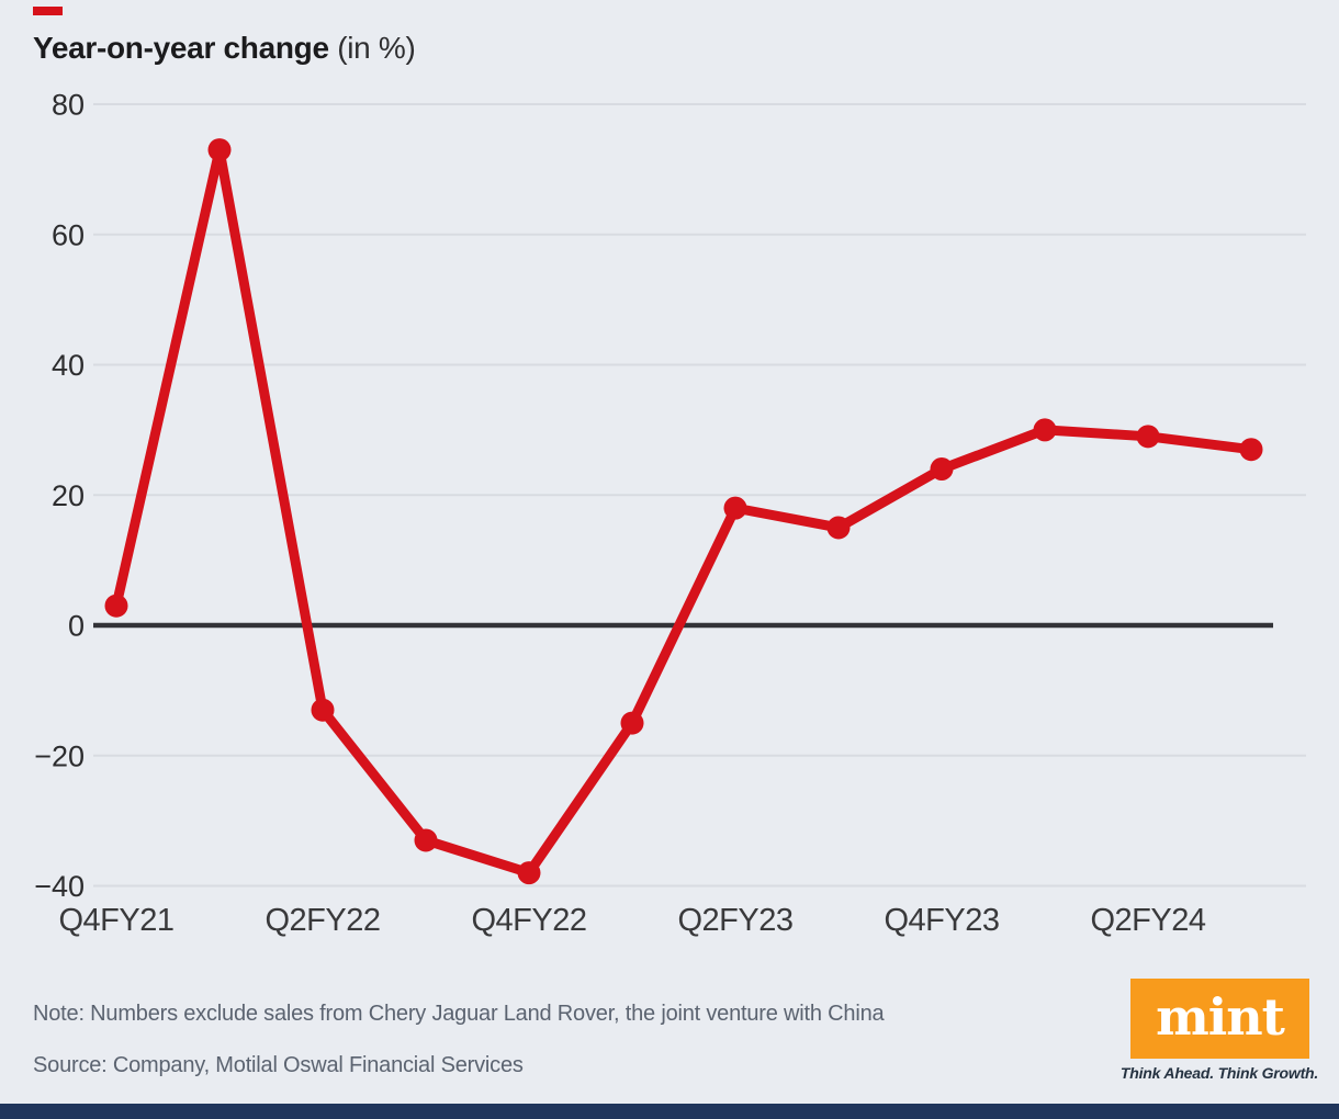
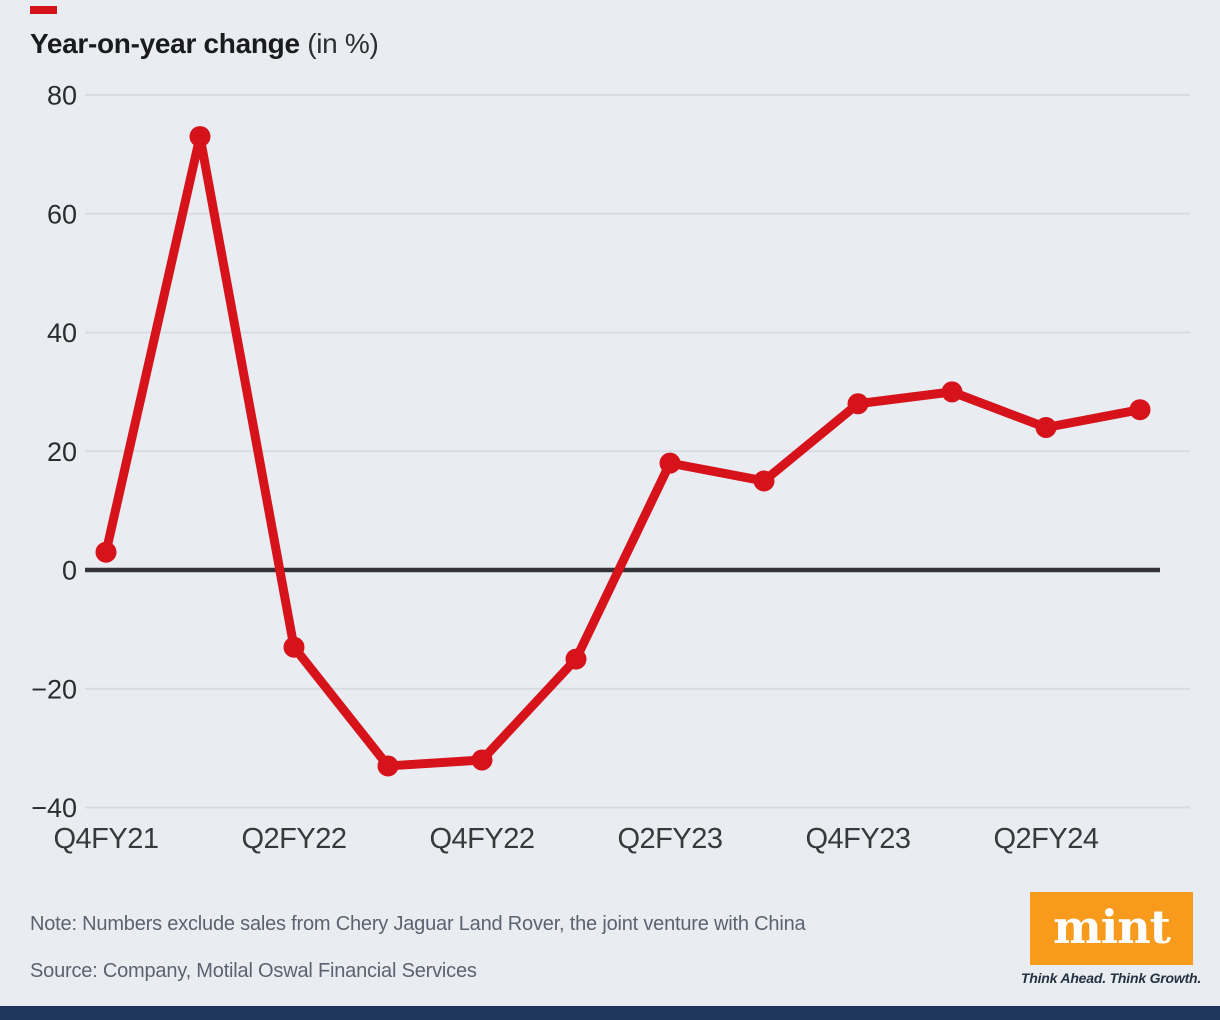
Q4FY22: -38 -> -32
Q4FY23: 24 -> 28
Q2FY24: 29 -> 24
